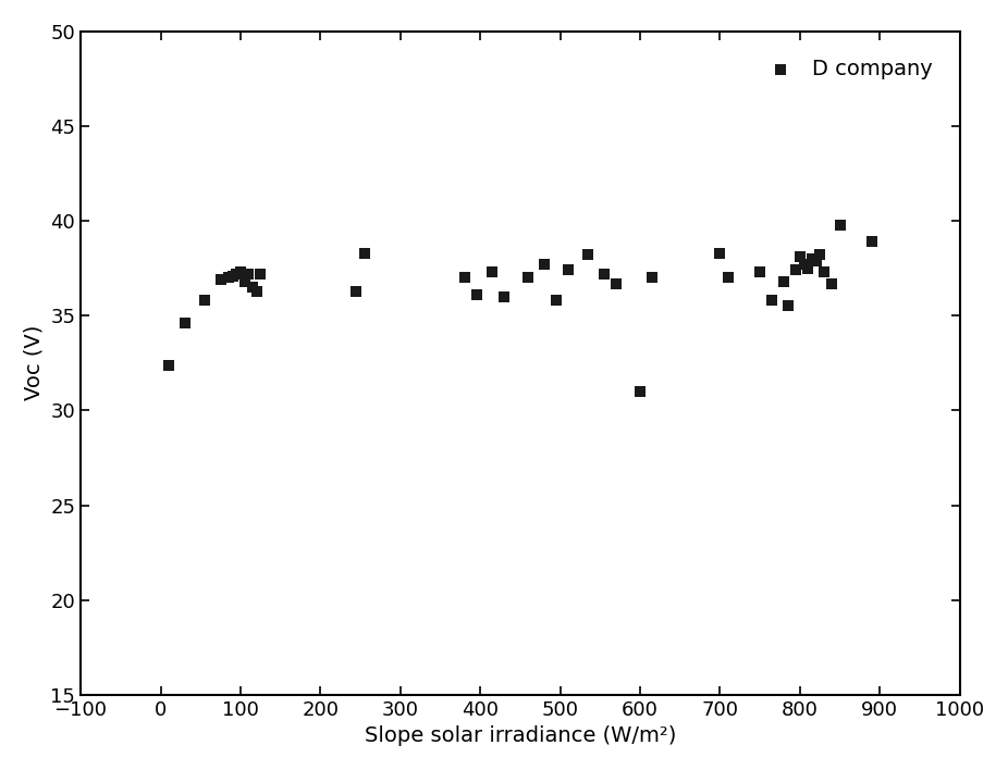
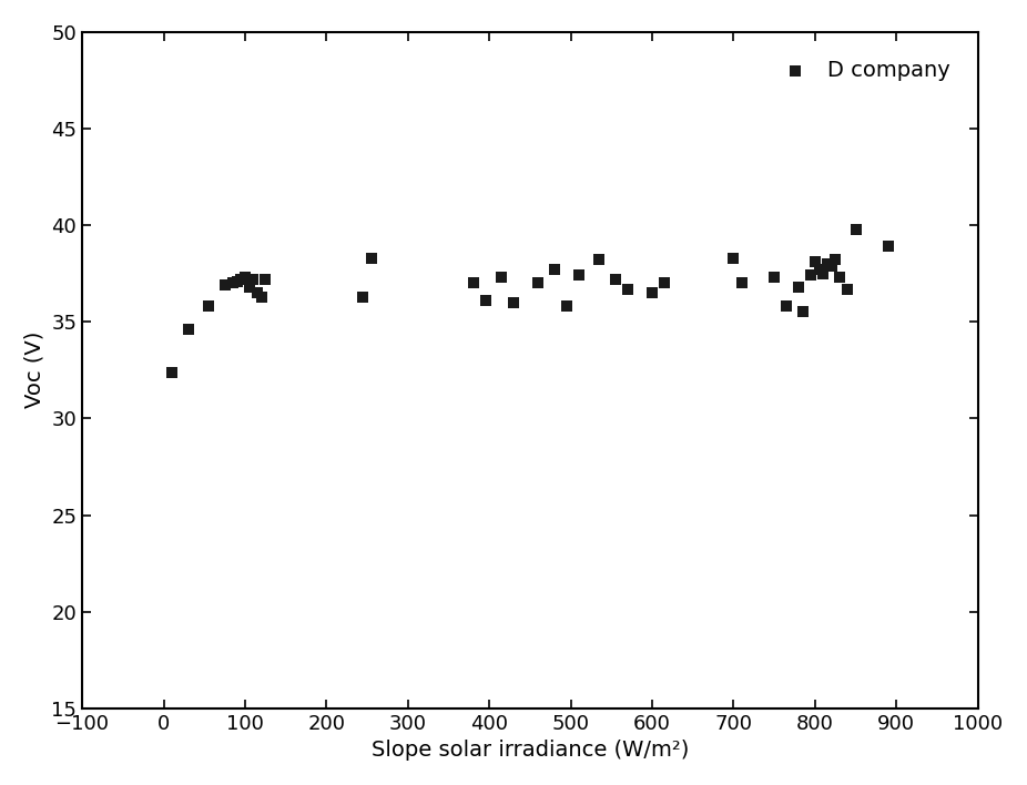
600: 31.0 -> 36.5
